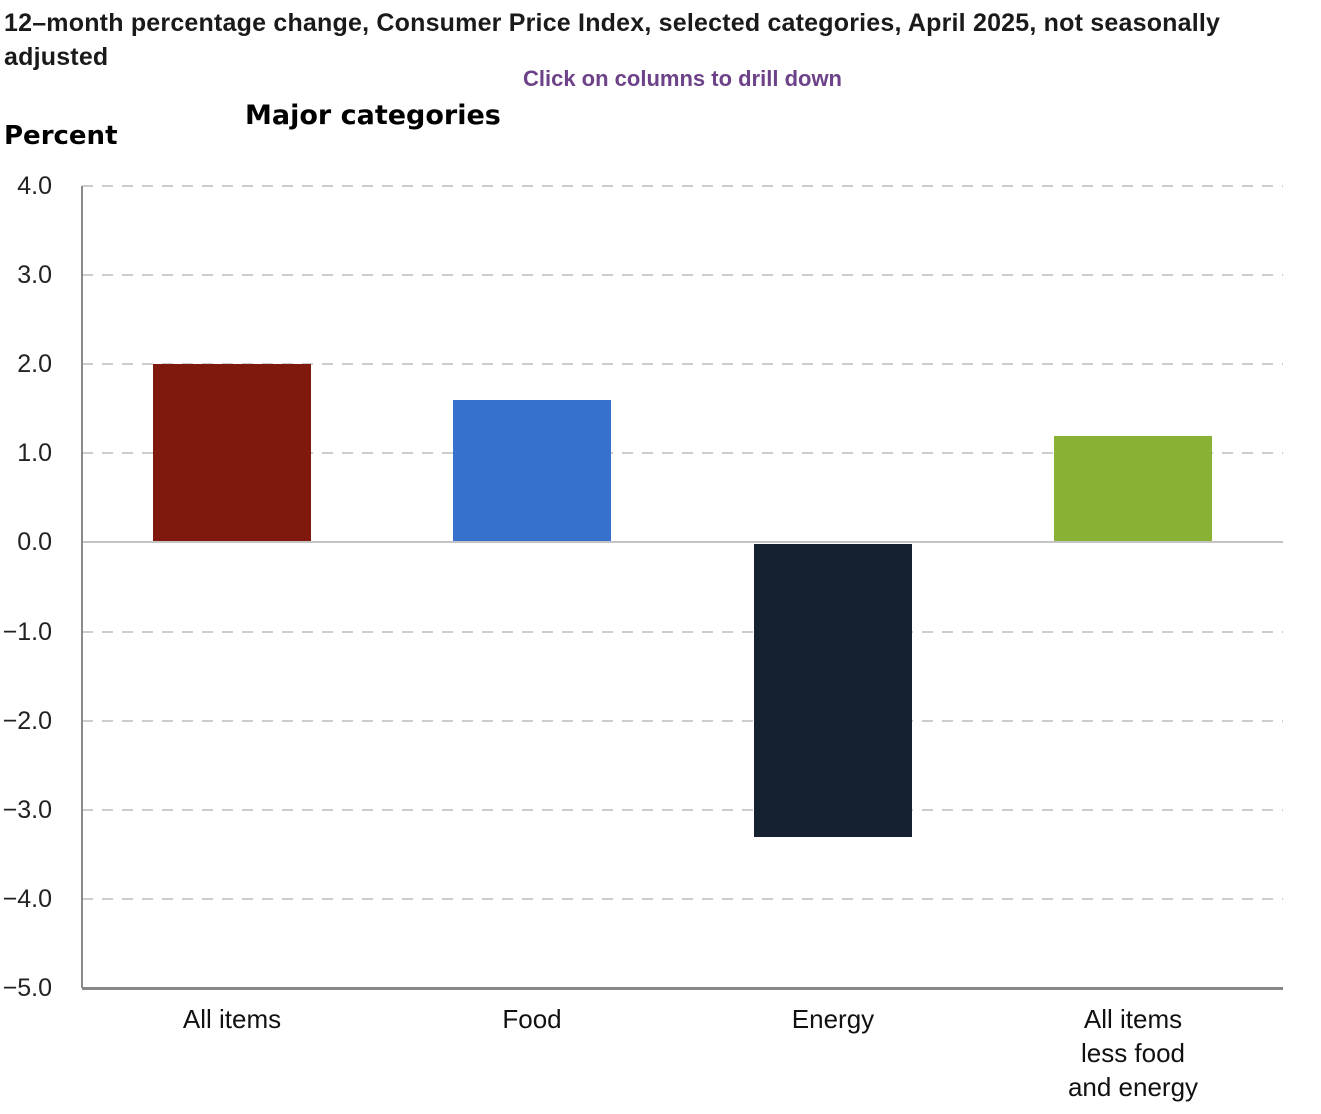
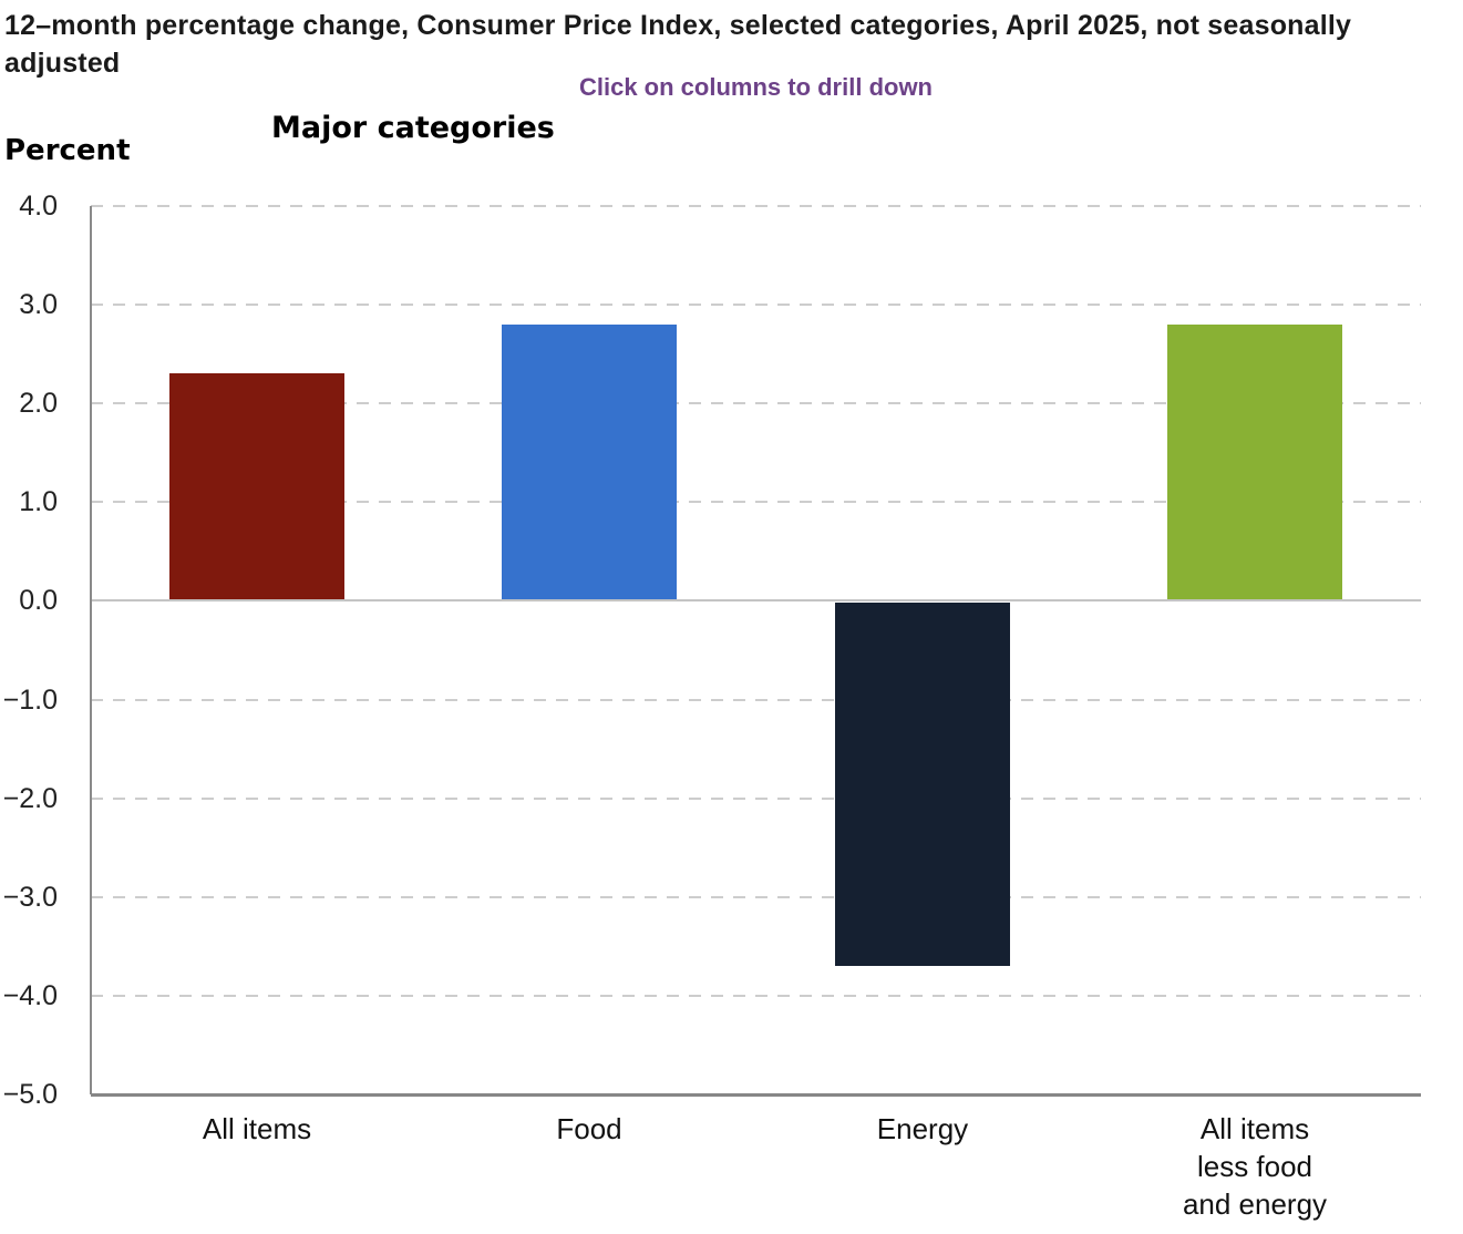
All items: 2.0 -> 2.3
Food: 1.6 -> 2.8
Energy: -3.3 -> -3.7
All items less food and energy: 1.2 -> 2.8
